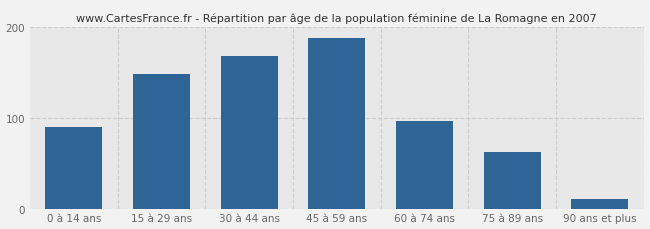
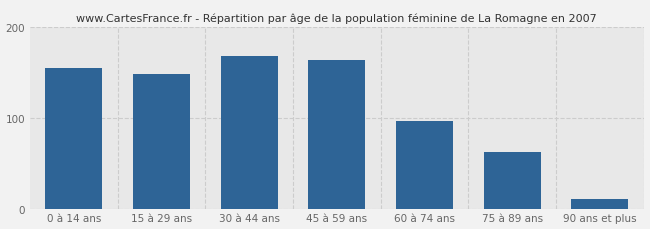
0 à 14 ans: 90 -> 155
45 à 59 ans: 188 -> 163
